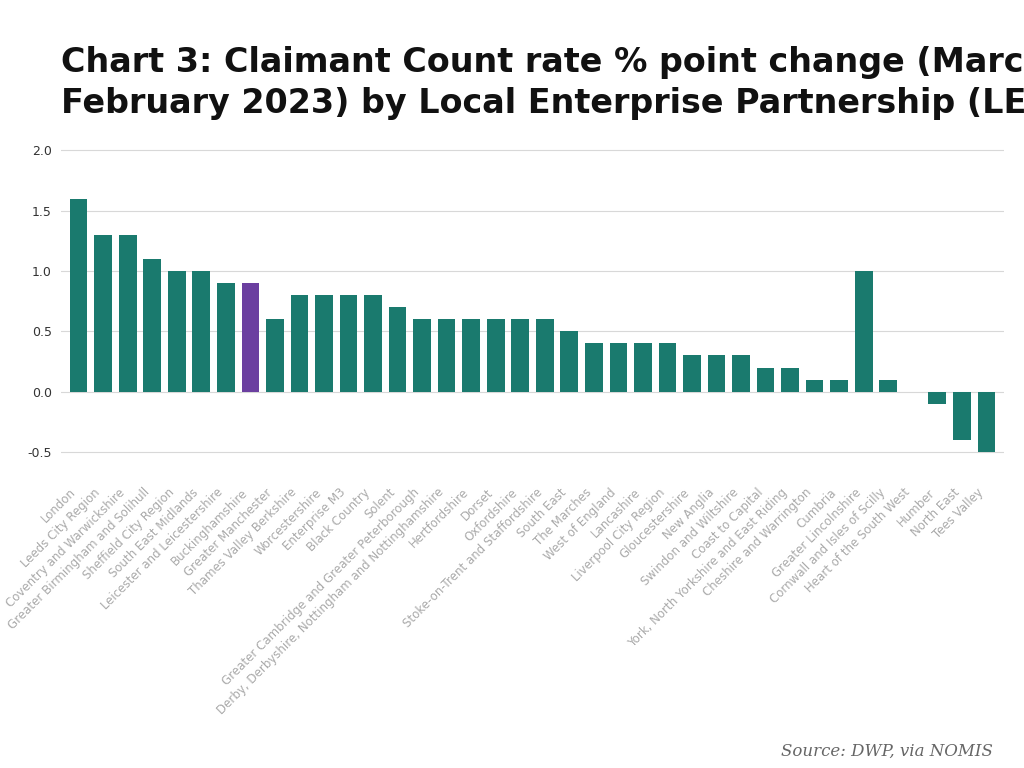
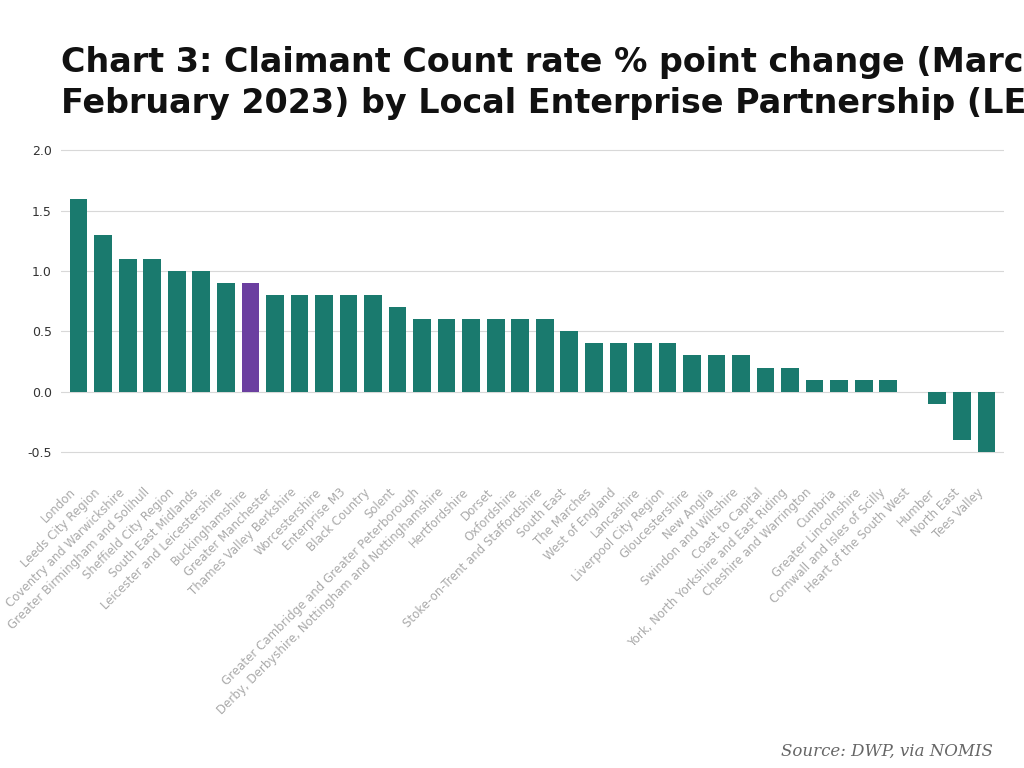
Coventry and Warwickshire: 1.3 -> 1.1
Greater Manchester: 0.6 -> 0.8
Greater Lincolnshire: 1.0 -> 0.1
